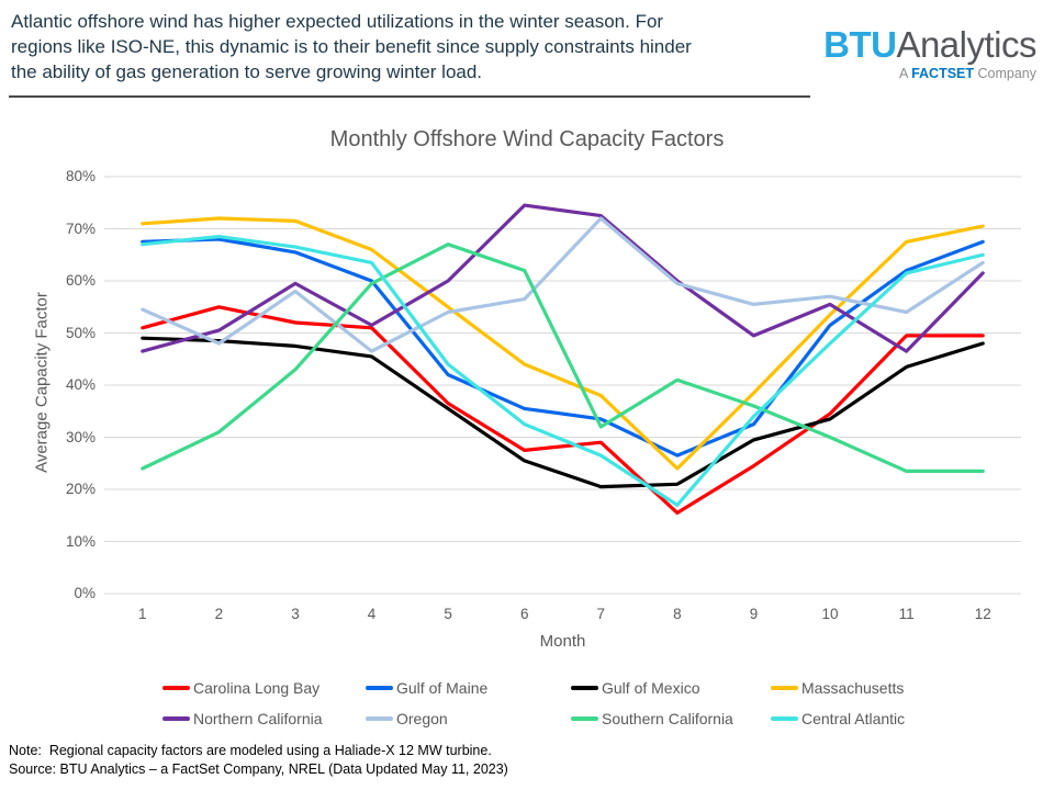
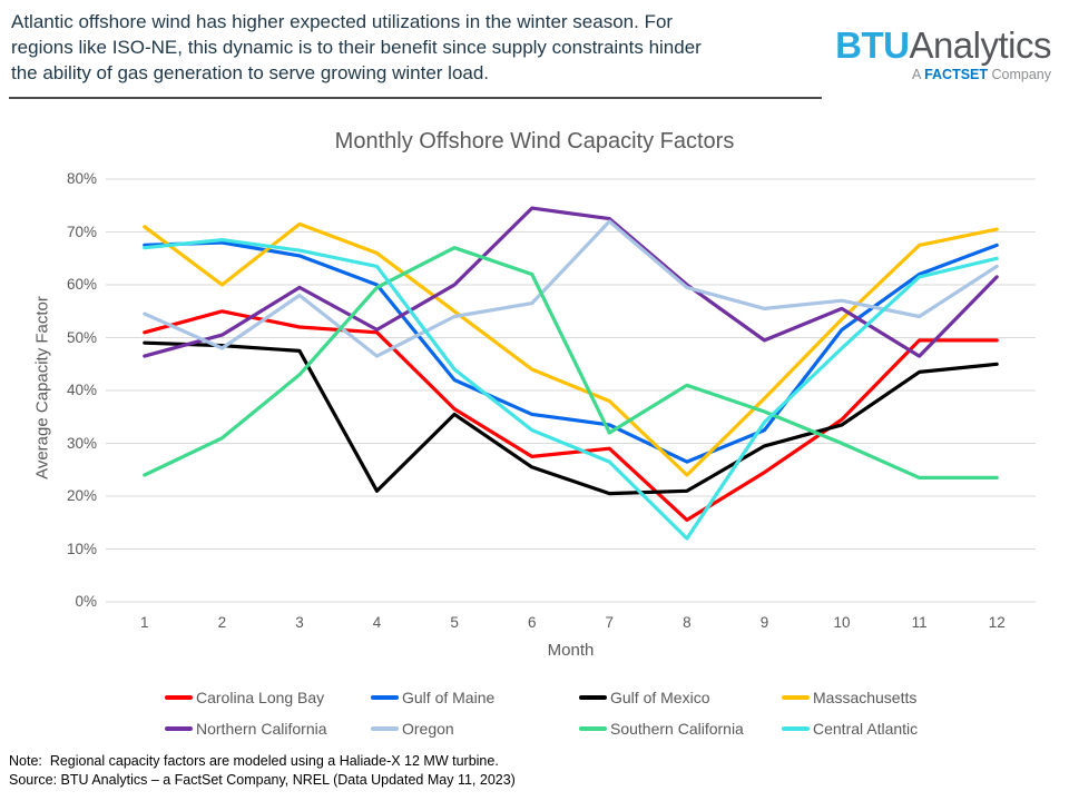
Massachusetts/2: 72% -> 60%
Gulf of Mexico/4: 46% -> 21%
Central Atlantic/8: 17% -> 12%
Gulf of Mexico/12: 48% -> 45%
